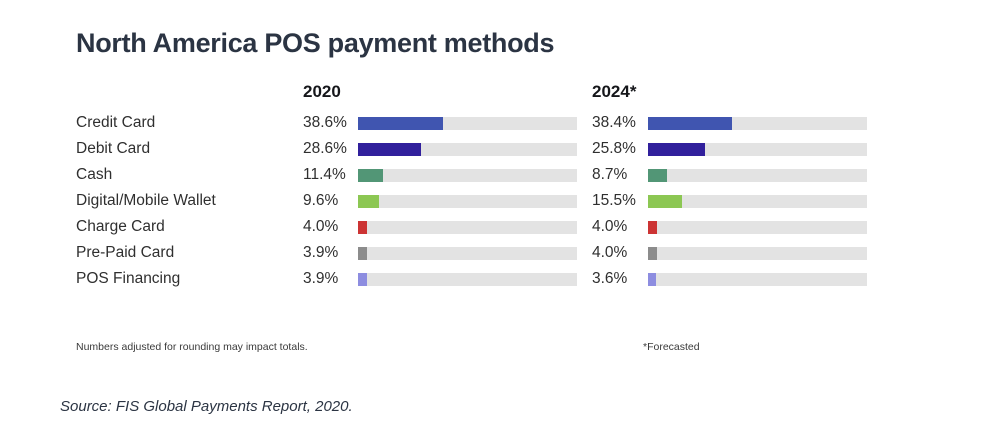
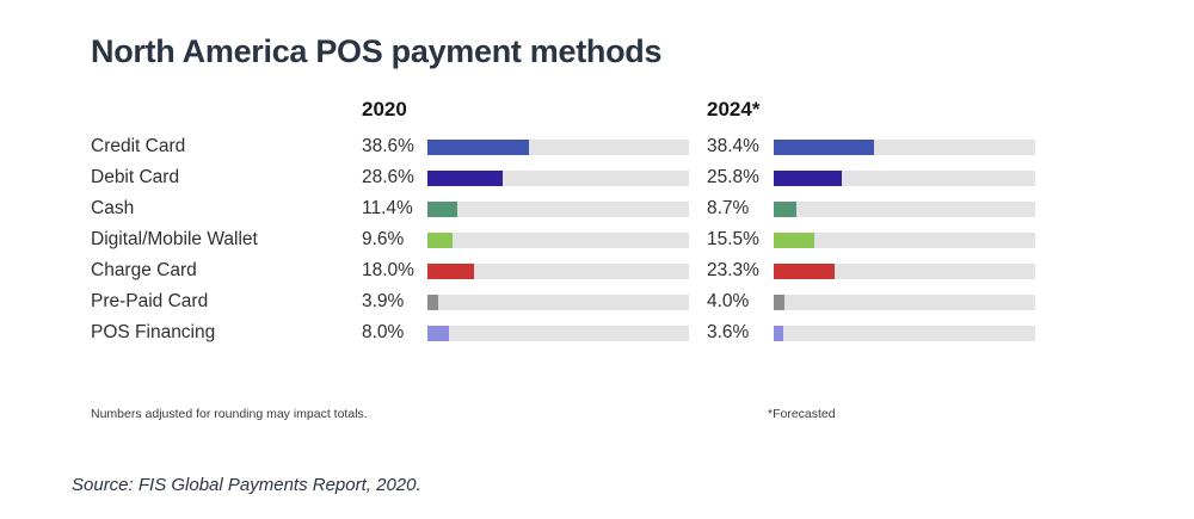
2020/Charge Card: 4.0% -> 18.0%
2024*/Charge Card: 4.0% -> 23.3%
2020/POS Financing: 3.9% -> 8.0%
